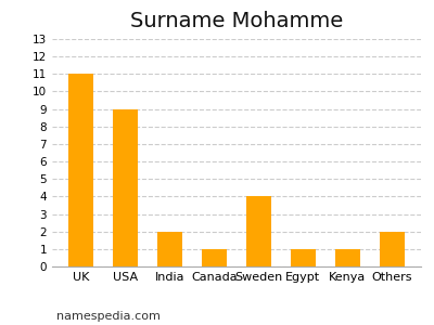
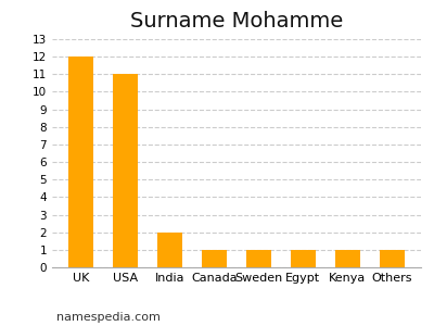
UK: 11 -> 12
USA: 9 -> 11
Sweden: 4 -> 1
Others: 2 -> 1
